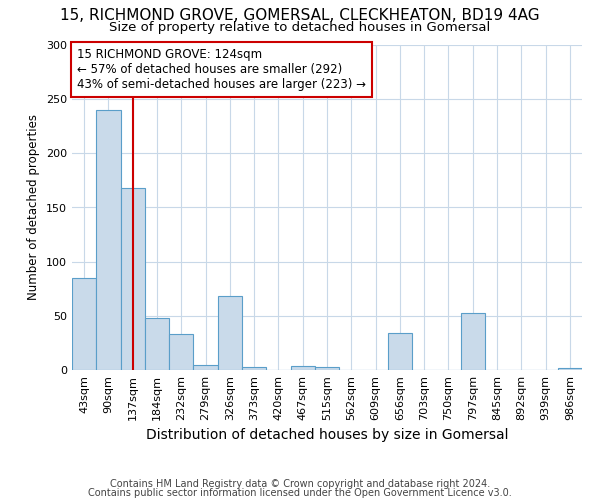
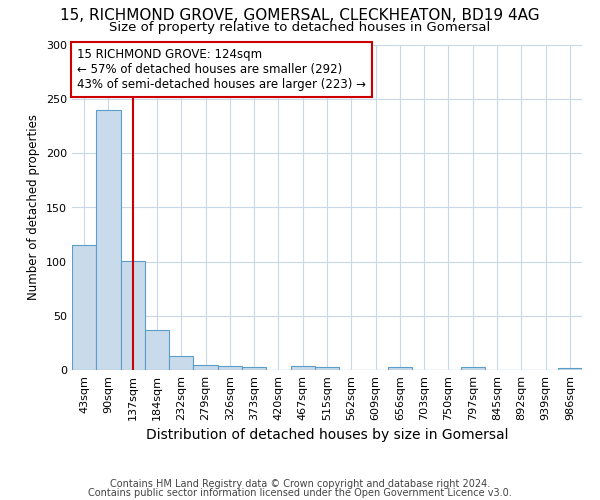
43sqm: 85 -> 115
137sqm: 168 -> 101
184sqm: 48 -> 37
232sqm: 33 -> 13
326sqm: 68 -> 4
656sqm: 34 -> 3
797sqm: 53 -> 3
